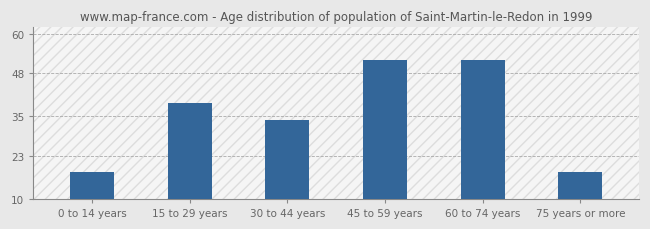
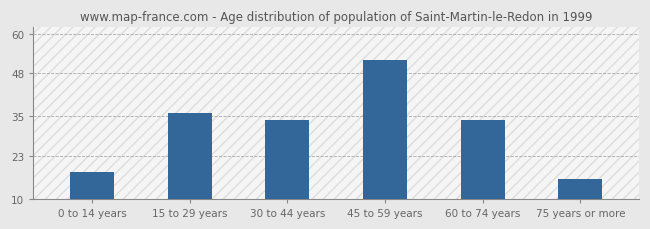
15 to 29 years: 39 -> 36
60 to 74 years: 52 -> 34
75 years or more: 18 -> 16
